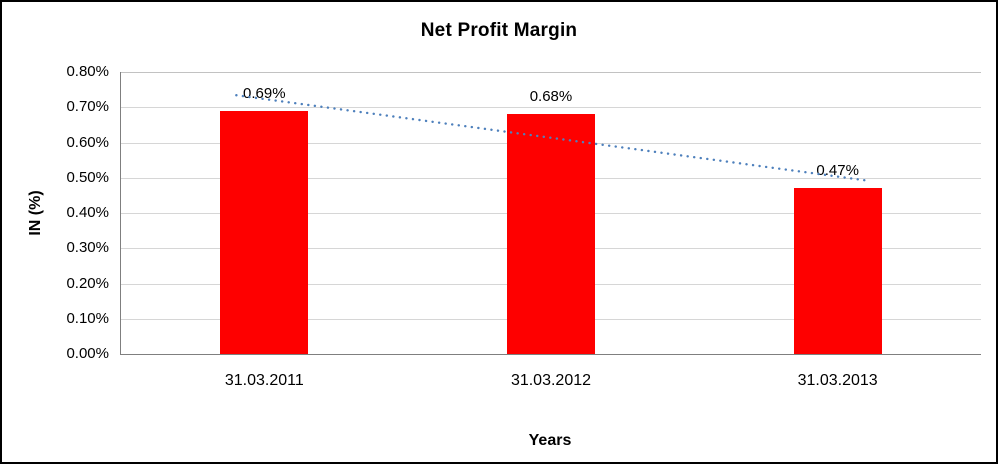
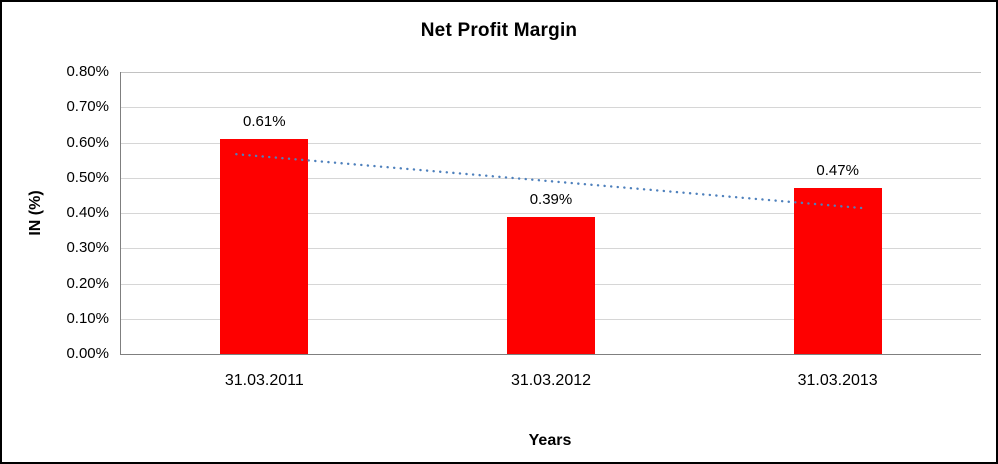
31.03.2011: 0.69% -> 0.61%
31.03.2012: 0.68% -> 0.39%
